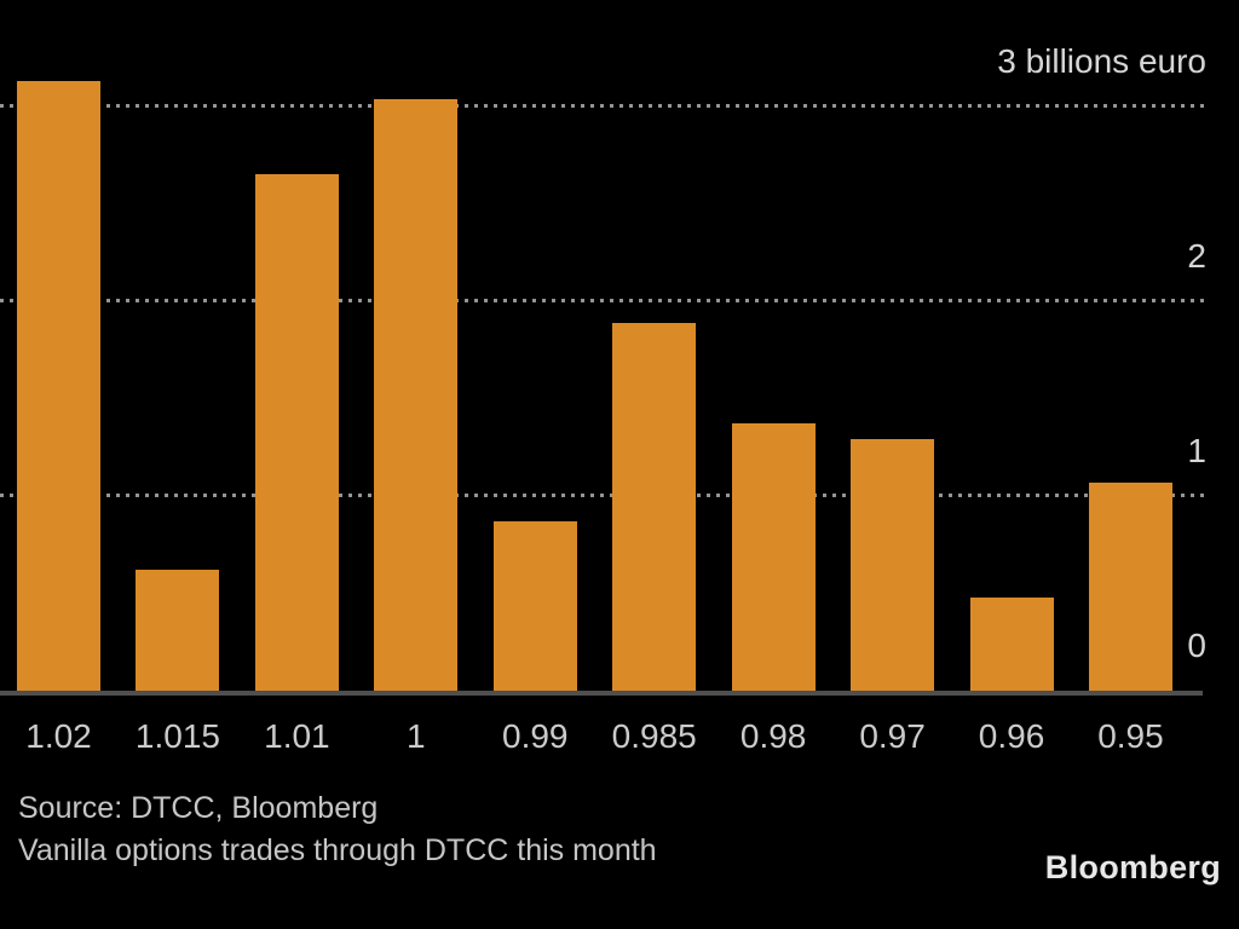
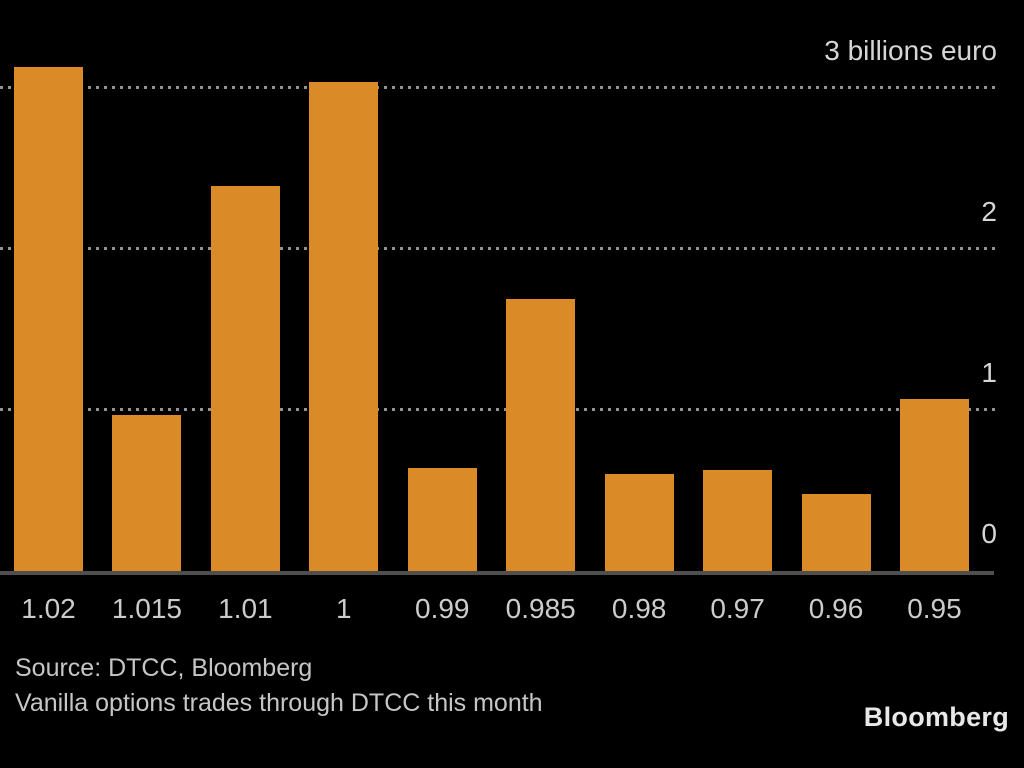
1.015: 0.62 -> 0.97
1.01: 2.65 -> 2.39
0.99: 0.87 -> 0.64
0.985: 1.89 -> 1.69
0.98: 1.37 -> 0.60
0.97: 1.29 -> 0.63
